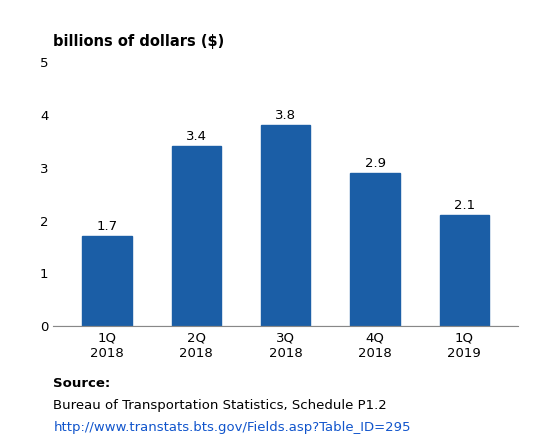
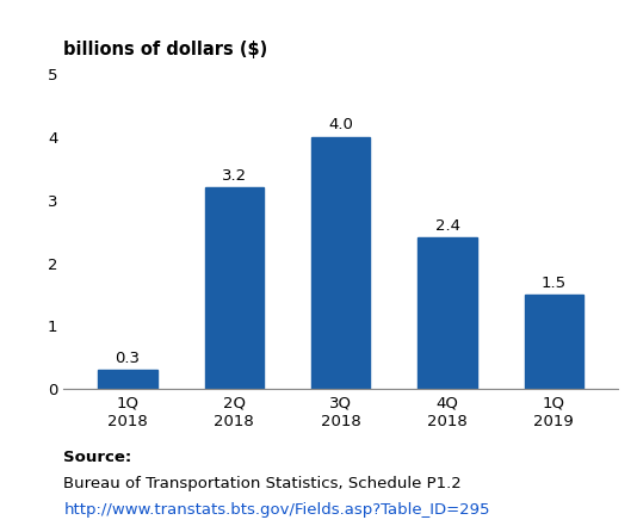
1Q 2018: 1.7 -> 0.3
2Q 2018: 3.4 -> 3.2
3Q 2018: 3.8 -> 4.0
4Q 2018: 2.9 -> 2.4
1Q 2019: 2.1 -> 1.5
